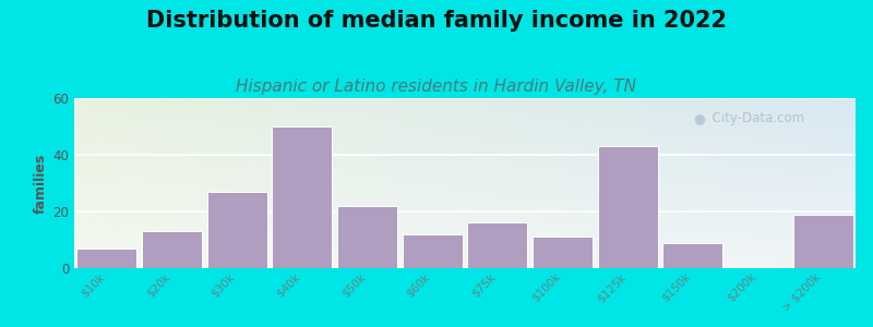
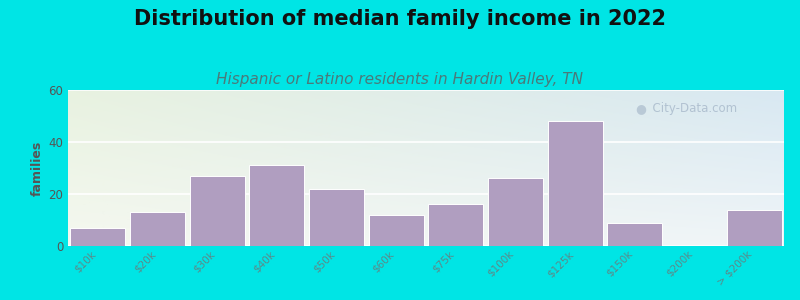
$40k: 50 -> 31
$100k: 11 -> 26
$125k: 43 -> 48
> $200k: 19 -> 14
